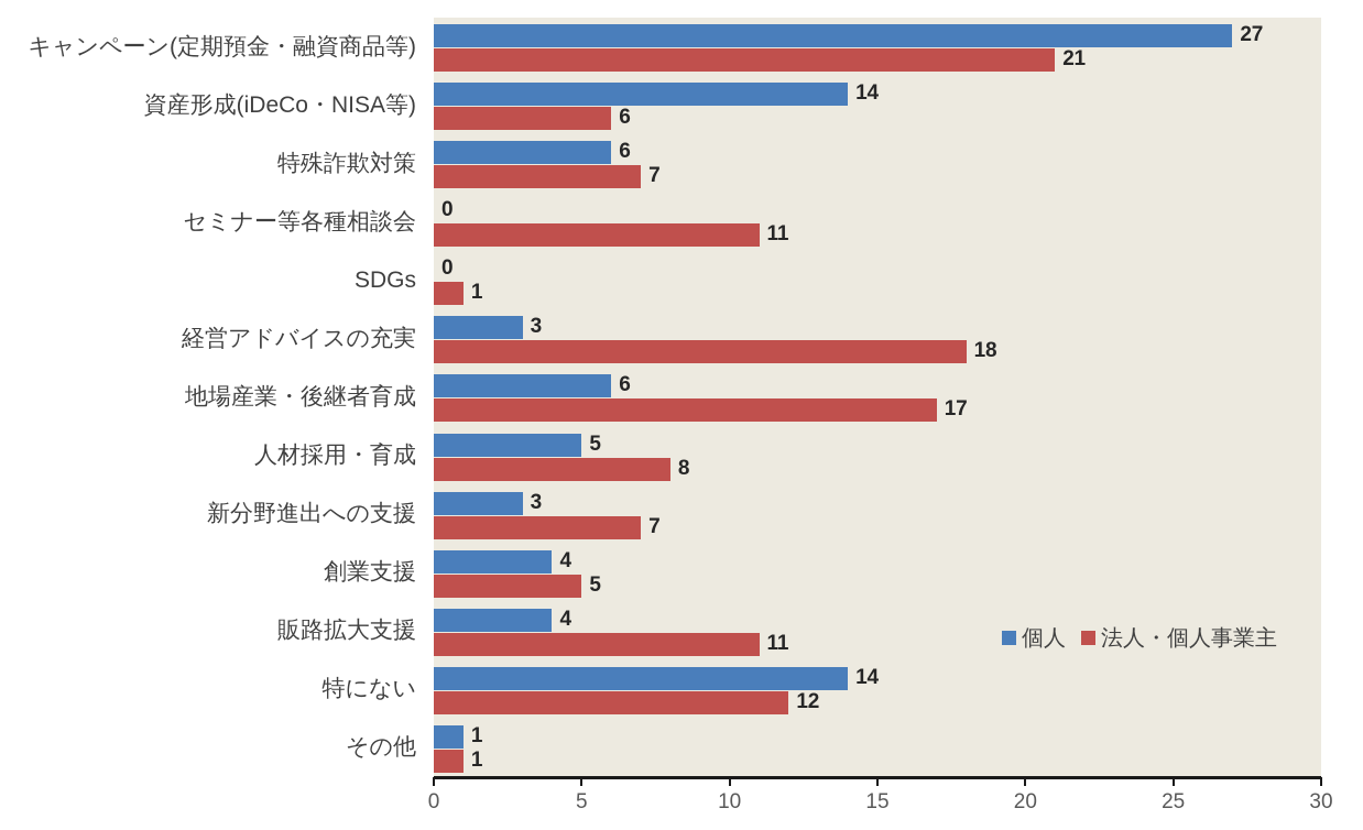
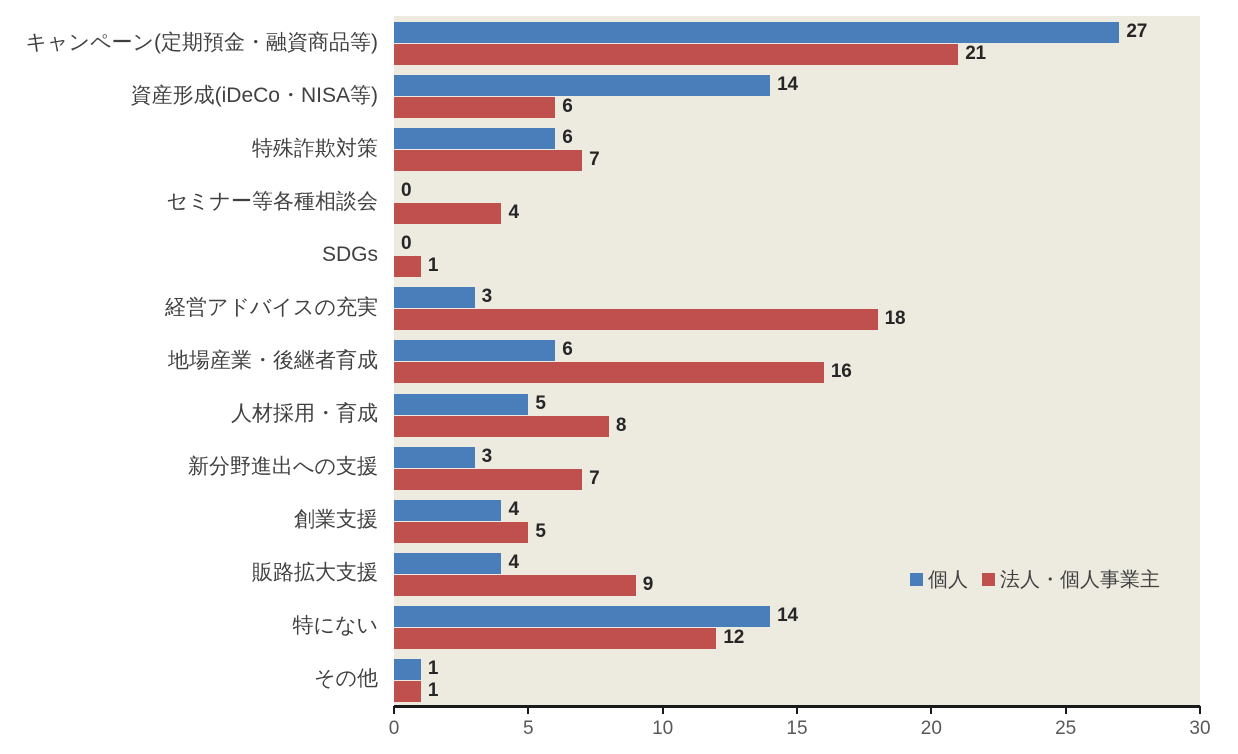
法人・個人事業主/セミナー等各種相談会: 11 -> 4
法人・個人事業主/地場産業・後継者育成: 17 -> 16
法人・個人事業主/販路拡大支援: 11 -> 9
